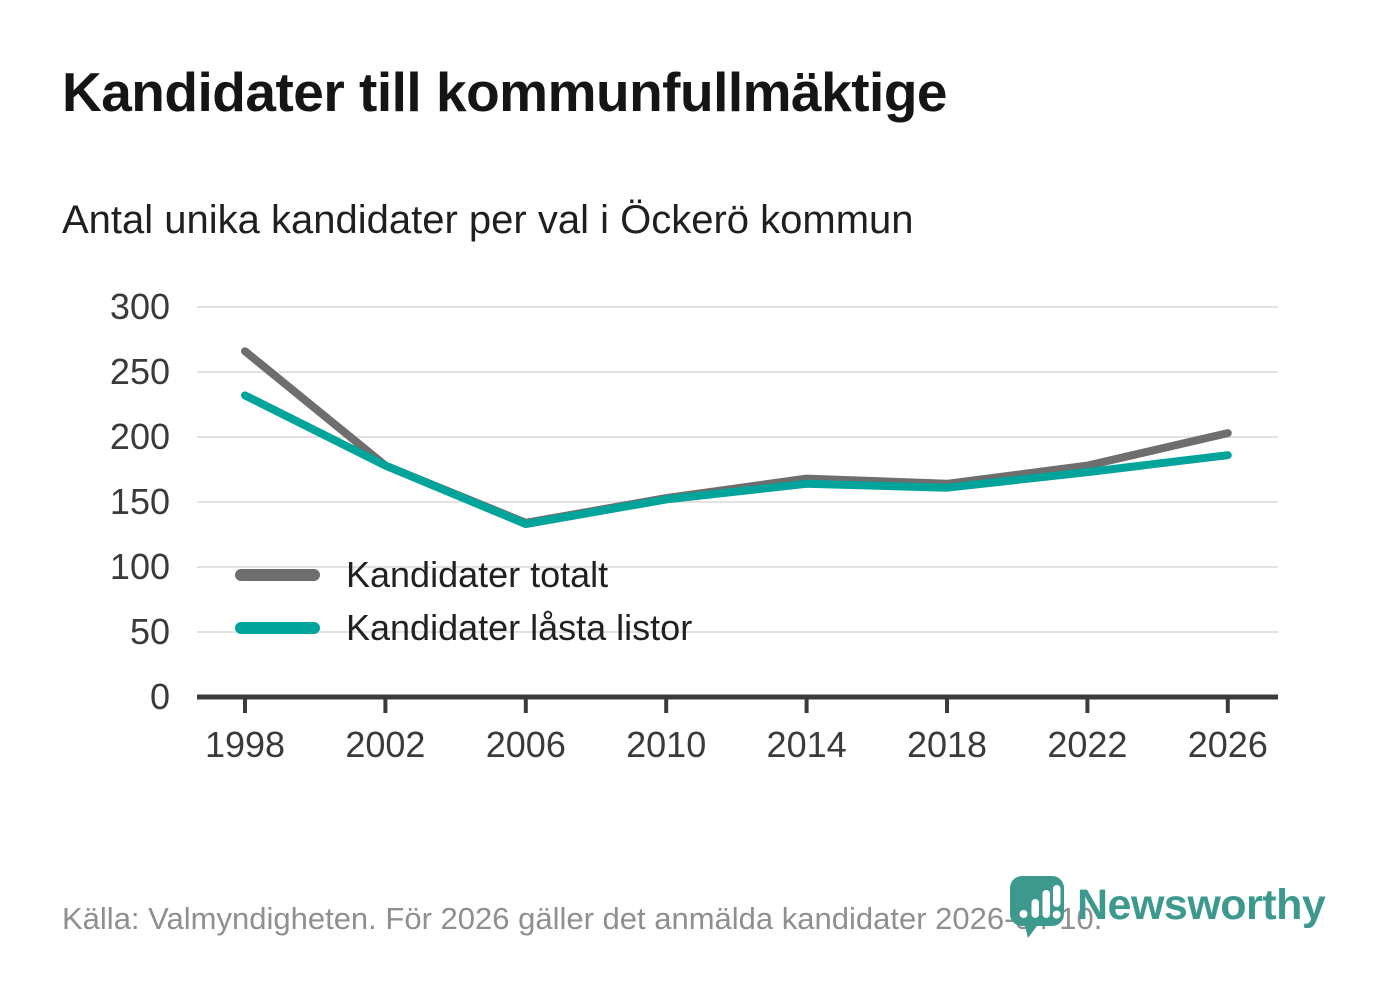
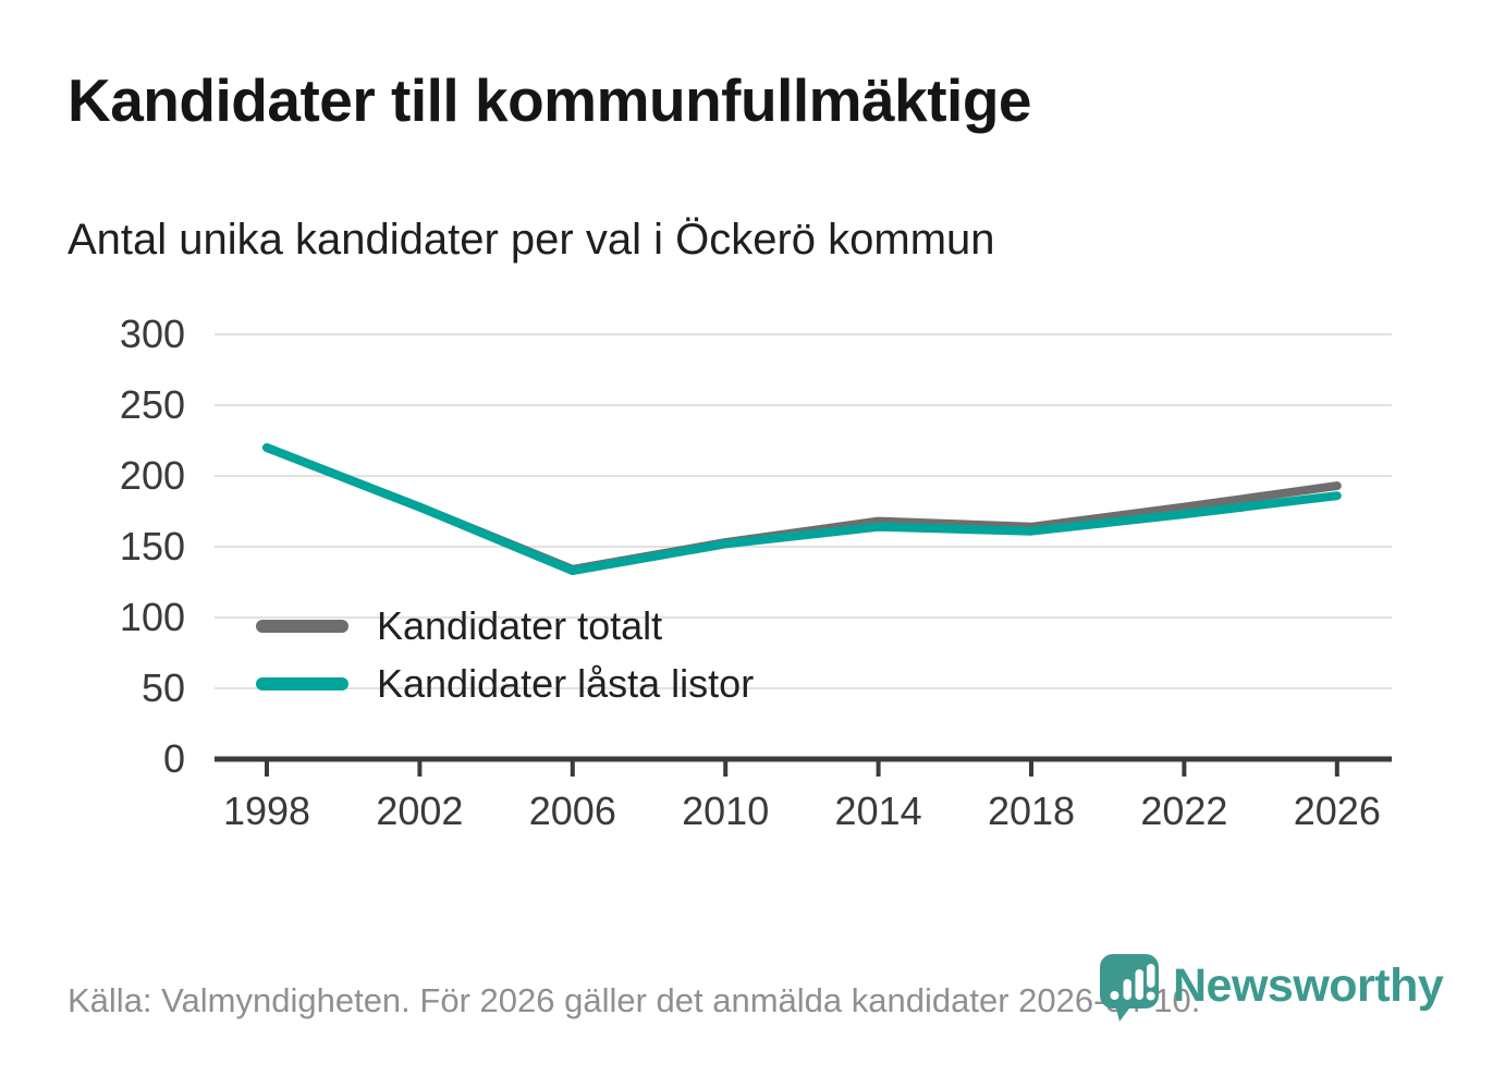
Kandidater totalt/1998: 266 -> 220
Kandidater låsta listor/1998: 232 -> 220
Kandidater totalt/2026: 203 -> 193
